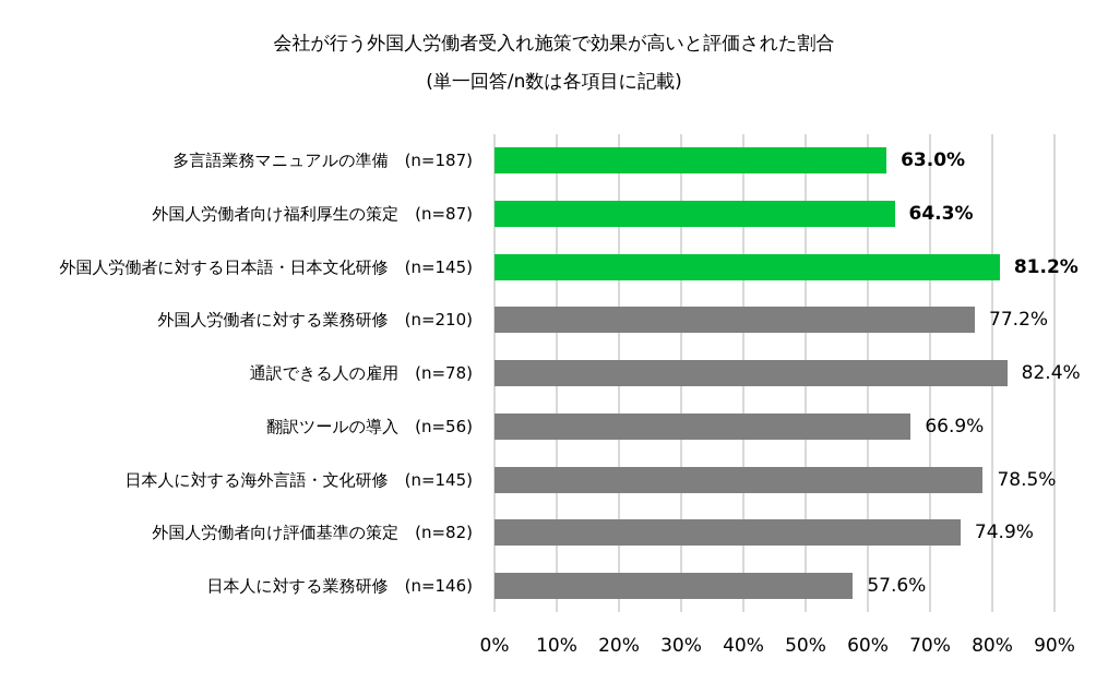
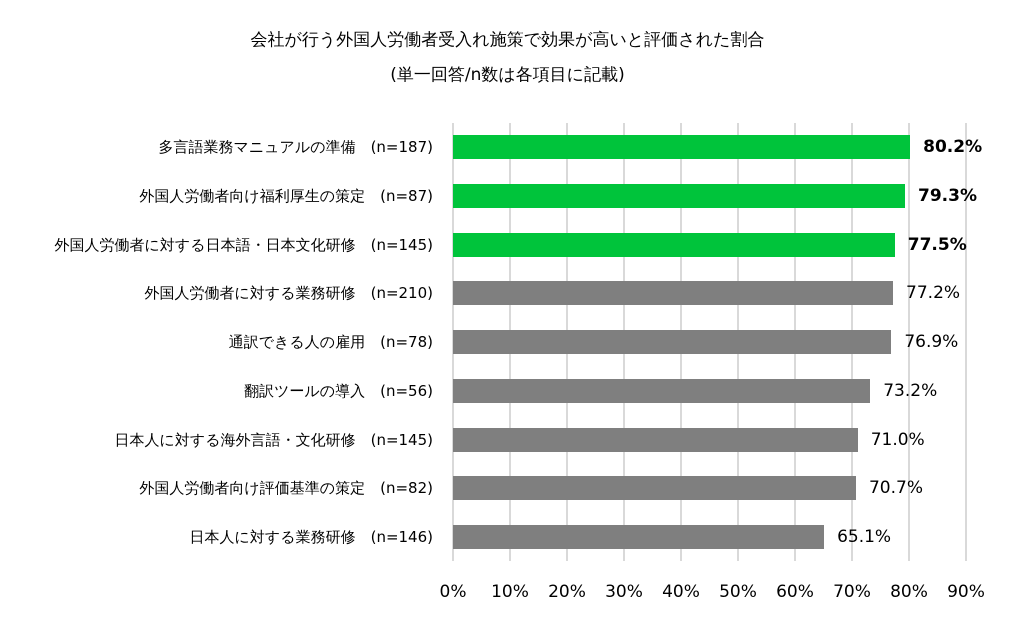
多言語業務マニュアルの準備 (n=187): 63.0% -> 80.2%
外国人労働者向け福利厚生の策定 (n=87): 64.3% -> 79.3%
外国人労働者に対する日本語・日本文化研修 (n=145): 81.2% -> 77.5%
通訳できる人の雇用 (n=78): 82.4% -> 76.9%
翻訳ツールの導入 (n=56): 66.9% -> 73.2%
日本人に対する海外言語・文化研修 (n=145): 78.5% -> 71.0%
外国人労働者向け評価基準の策定 (n=82): 74.9% -> 70.7%
日本人に対する業務研修 (n=146): 57.6% -> 65.1%
